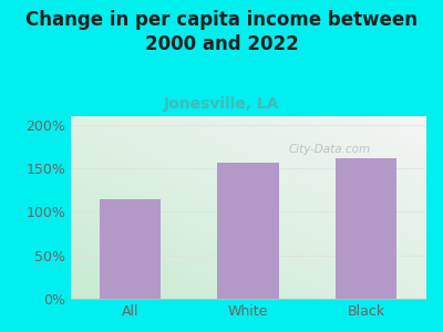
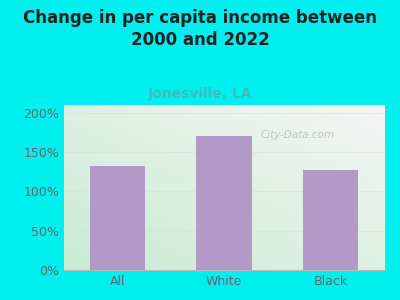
All: 114% -> 133%
White: 156% -> 170%
Black: 162% -> 127%
